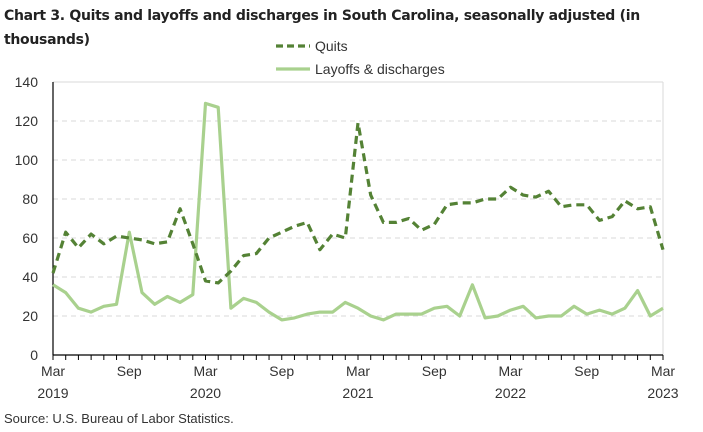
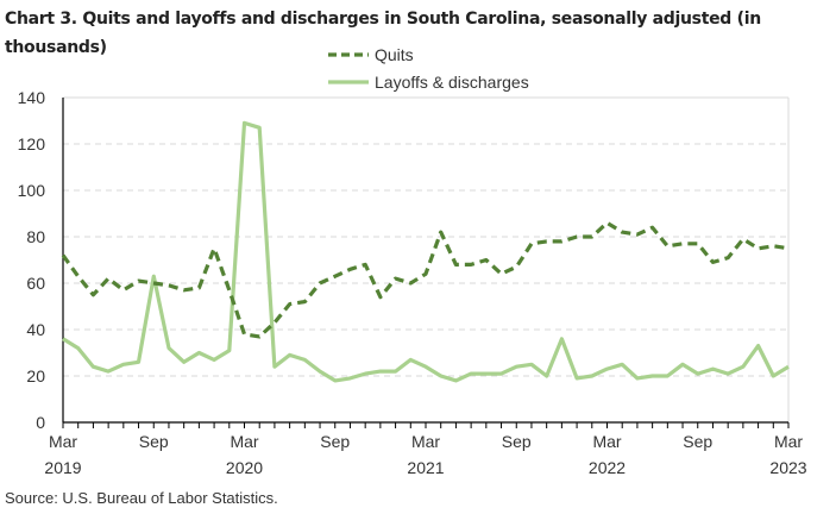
Quits/Mar 2019: 42 -> 72
Quits/Mar 2021: 119 -> 64
Quits/Mar 2023: 54 -> 75
